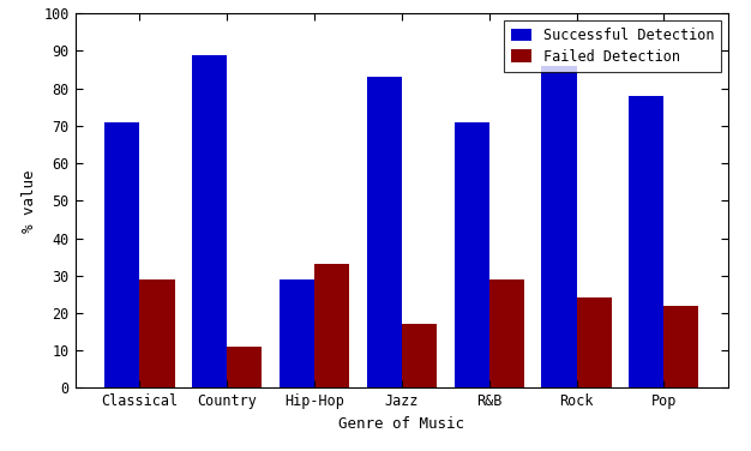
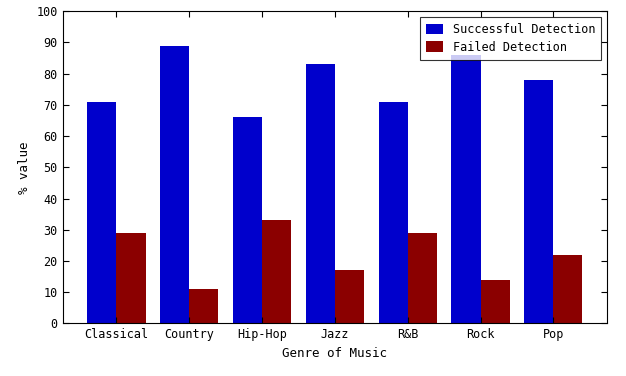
Successful Detection/Hip-Hop: 29 -> 66
Failed Detection/Rock: 24 -> 14
